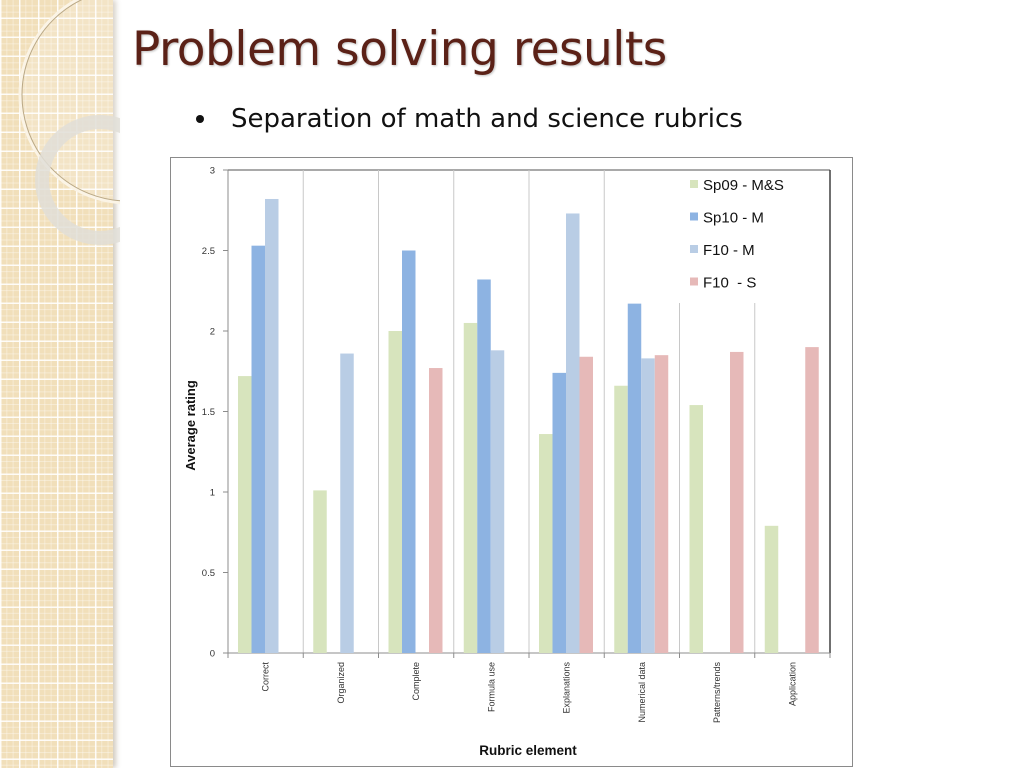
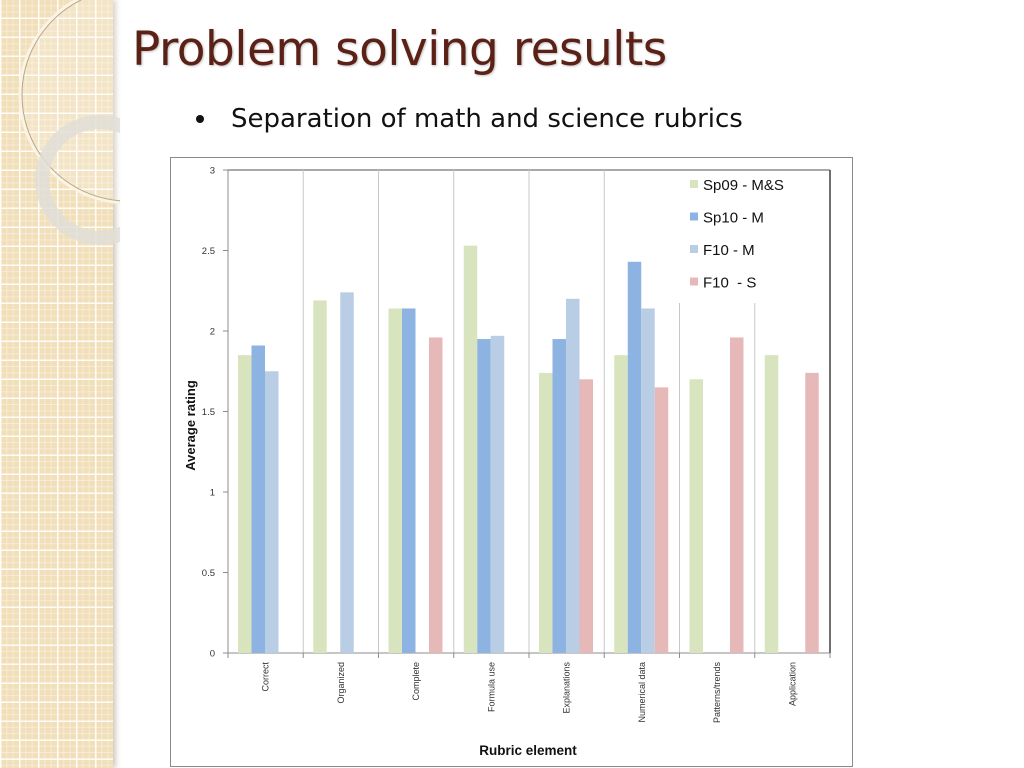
Sp09 - M&S/Correct: 1.72 -> 1.85
Sp10 - M/Correct: 2.53 -> 1.91
F10 - M/Correct: 2.82 -> 1.75
Sp09 - M&S/Organized: 1.01 -> 2.19
F10 - M/Organized: 1.86 -> 2.24
Sp09 - M&S/Complete: 2.00 -> 2.14
Sp10 - M/Complete: 2.50 -> 2.14
F10 - S/Complete: 1.77 -> 1.96
Sp09 - M&S/Formula use: 2.05 -> 2.53
Sp10 - M/Formula use: 2.32 -> 1.95
F10 - M/Formula use: 1.88 -> 1.97
Sp09 - M&S/Explanations: 1.36 -> 1.74
Sp10 - M/Explanations: 1.74 -> 1.95
F10 - M/Explanations: 2.73 -> 2.20
F10 - S/Explanations: 1.84 -> 1.70
Sp09 - M&S/Numerical data: 1.66 -> 1.85
Sp10 - M/Numerical data: 2.17 -> 2.43
F10 - M/Numerical data: 1.83 -> 2.14
F10 - S/Numerical data: 1.85 -> 1.65
Sp09 - M&S/Patterns/trends: 1.54 -> 1.70
F10 - S/Patterns/trends: 1.87 -> 1.96
Sp09 - M&S/Application: 0.79 -> 1.85
F10 - S/Application: 1.90 -> 1.74
